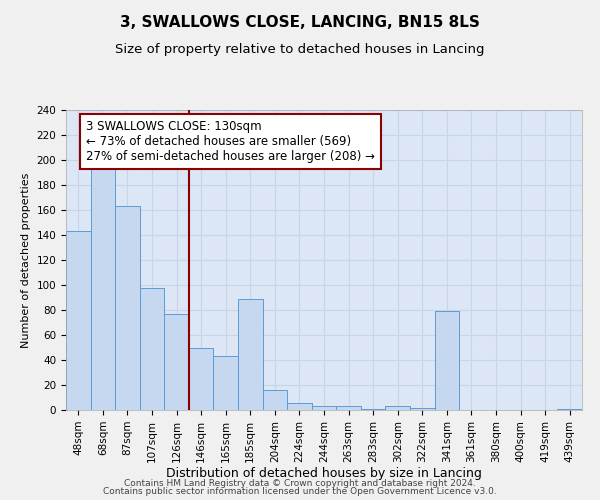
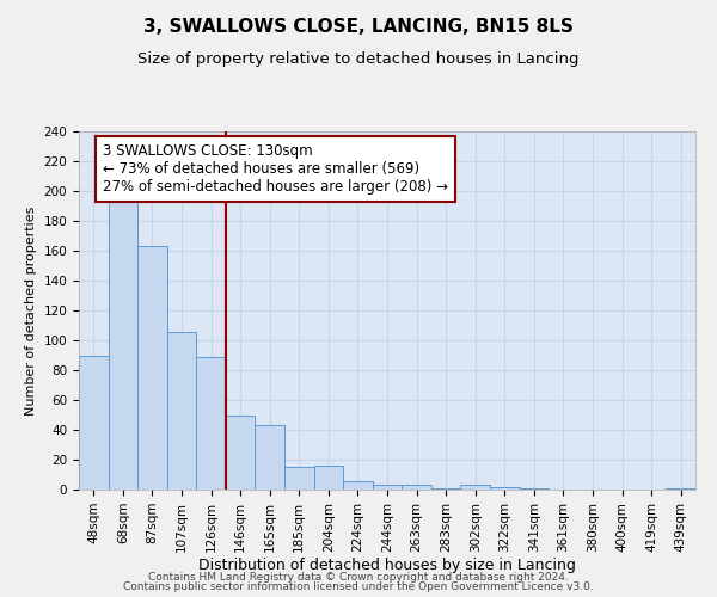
48sqm: 143 -> 90
107sqm: 98 -> 106
126sqm: 77 -> 89
185sqm: 89 -> 15
341sqm: 79 -> 1
